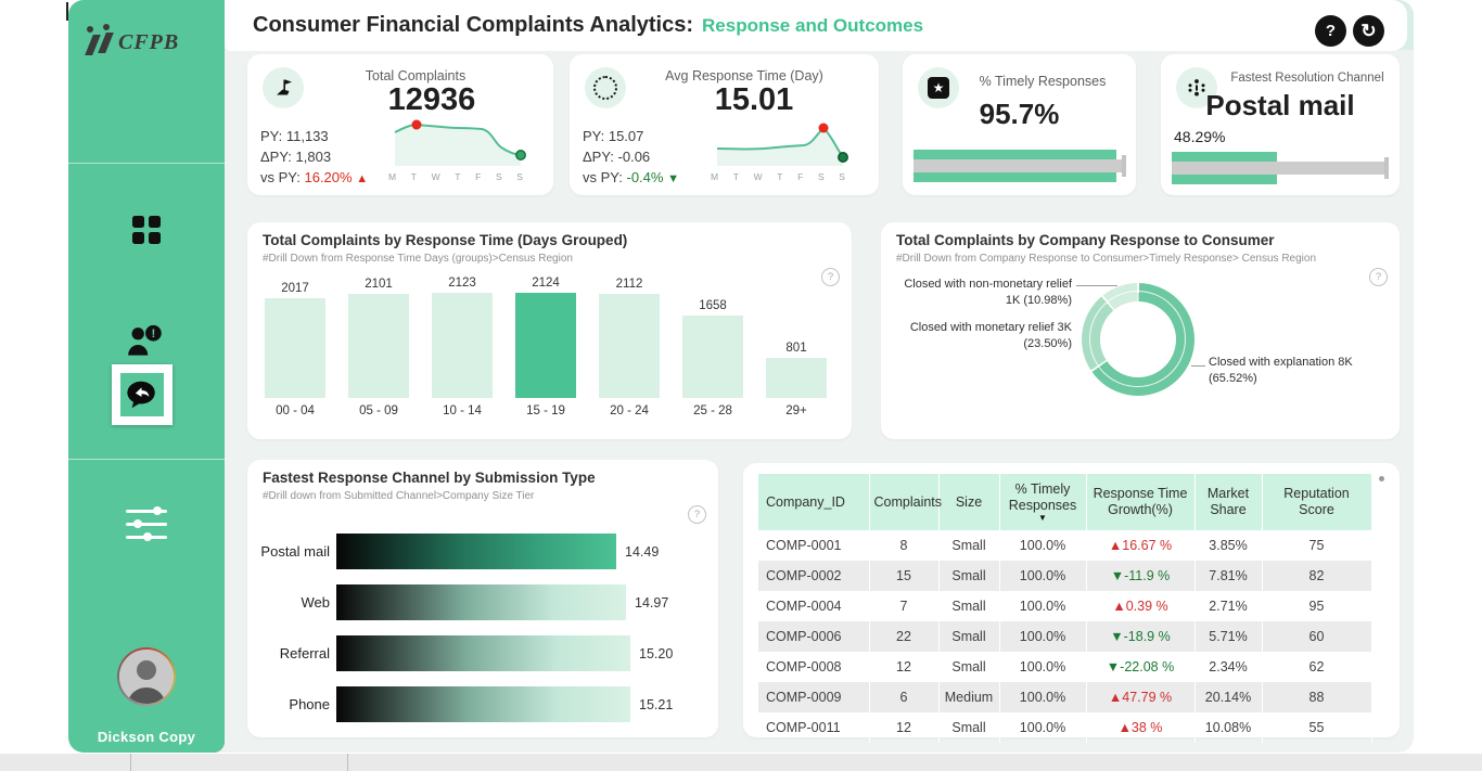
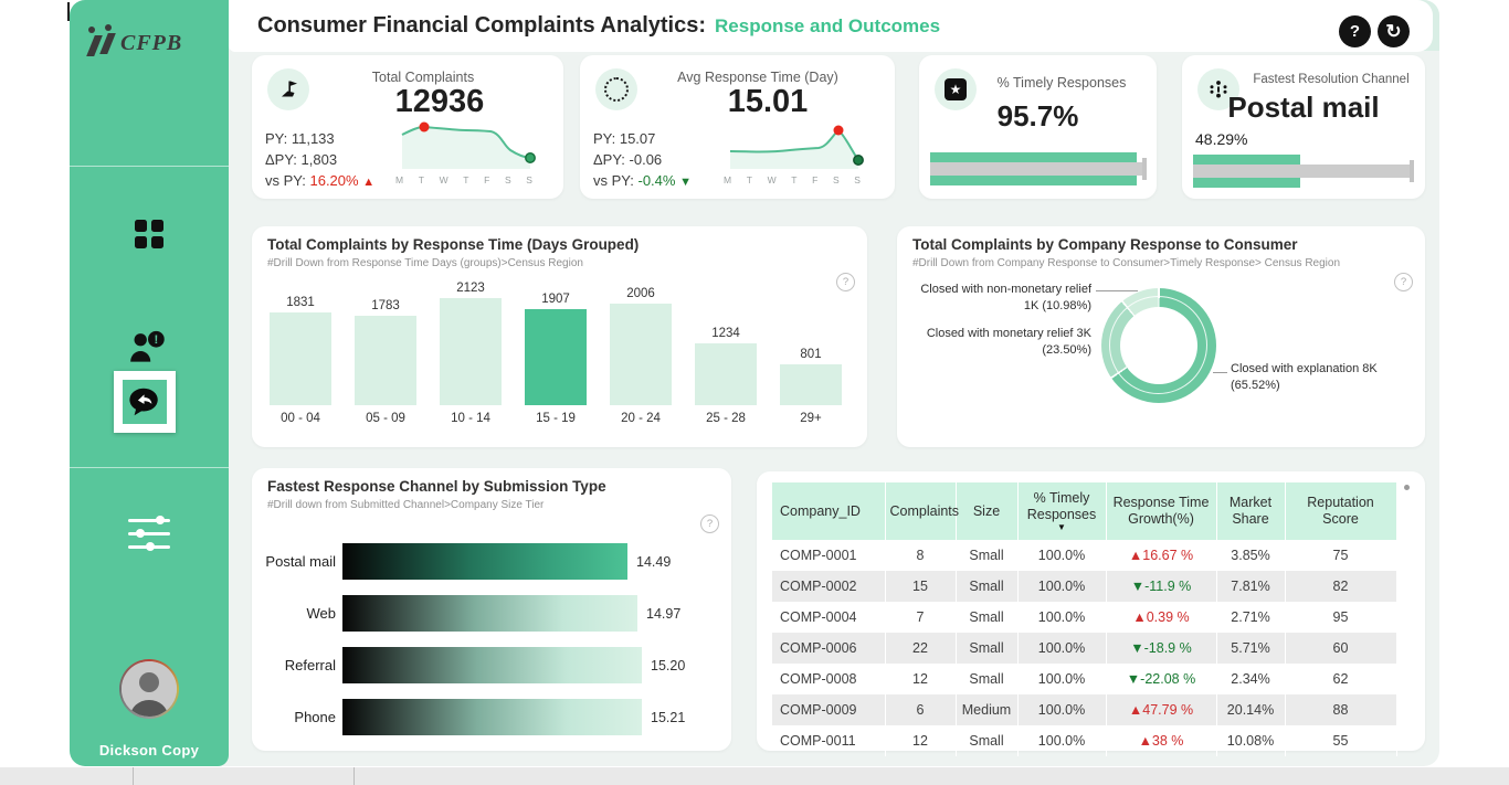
Total Complaints by Response Time (Days Grouped)/00 - 04: 2017 -> 1831
Total Complaints by Response Time (Days Grouped)/05 - 09: 2101 -> 1783
Total Complaints by Response Time (Days Grouped)/15 - 19: 2124 -> 1907
Total Complaints by Response Time (Days Grouped)/20 - 24: 2112 -> 2006
Total Complaints by Response Time (Days Grouped)/25 - 28: 1658 -> 1234
